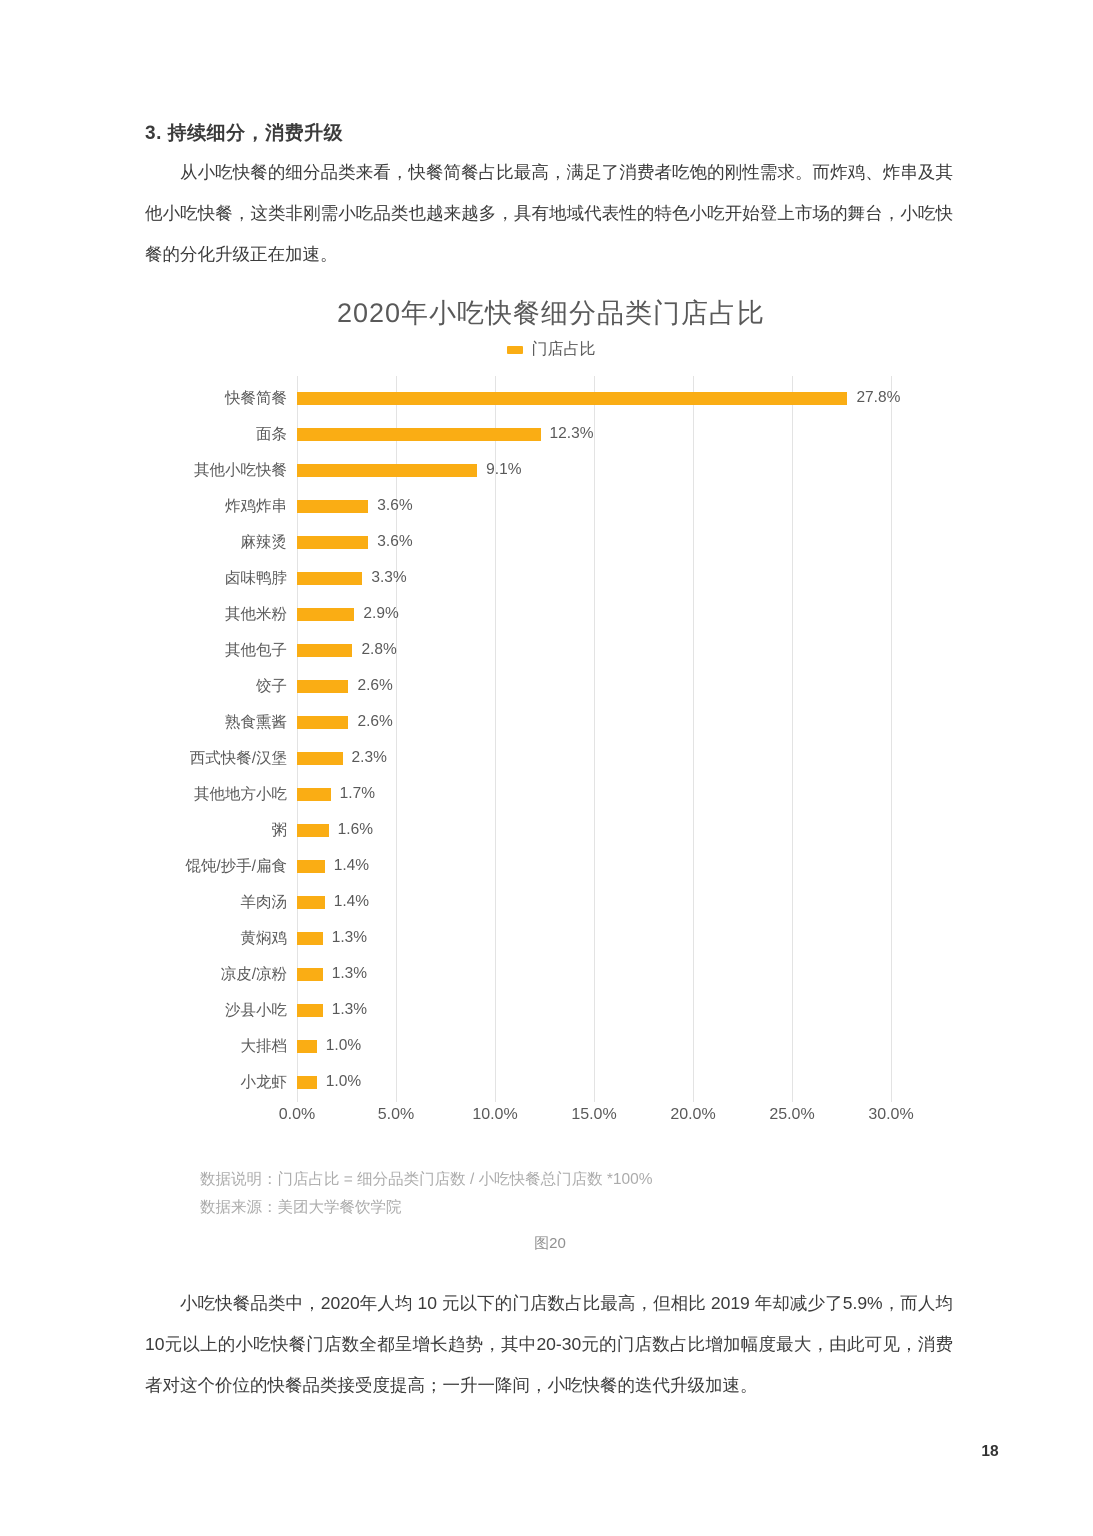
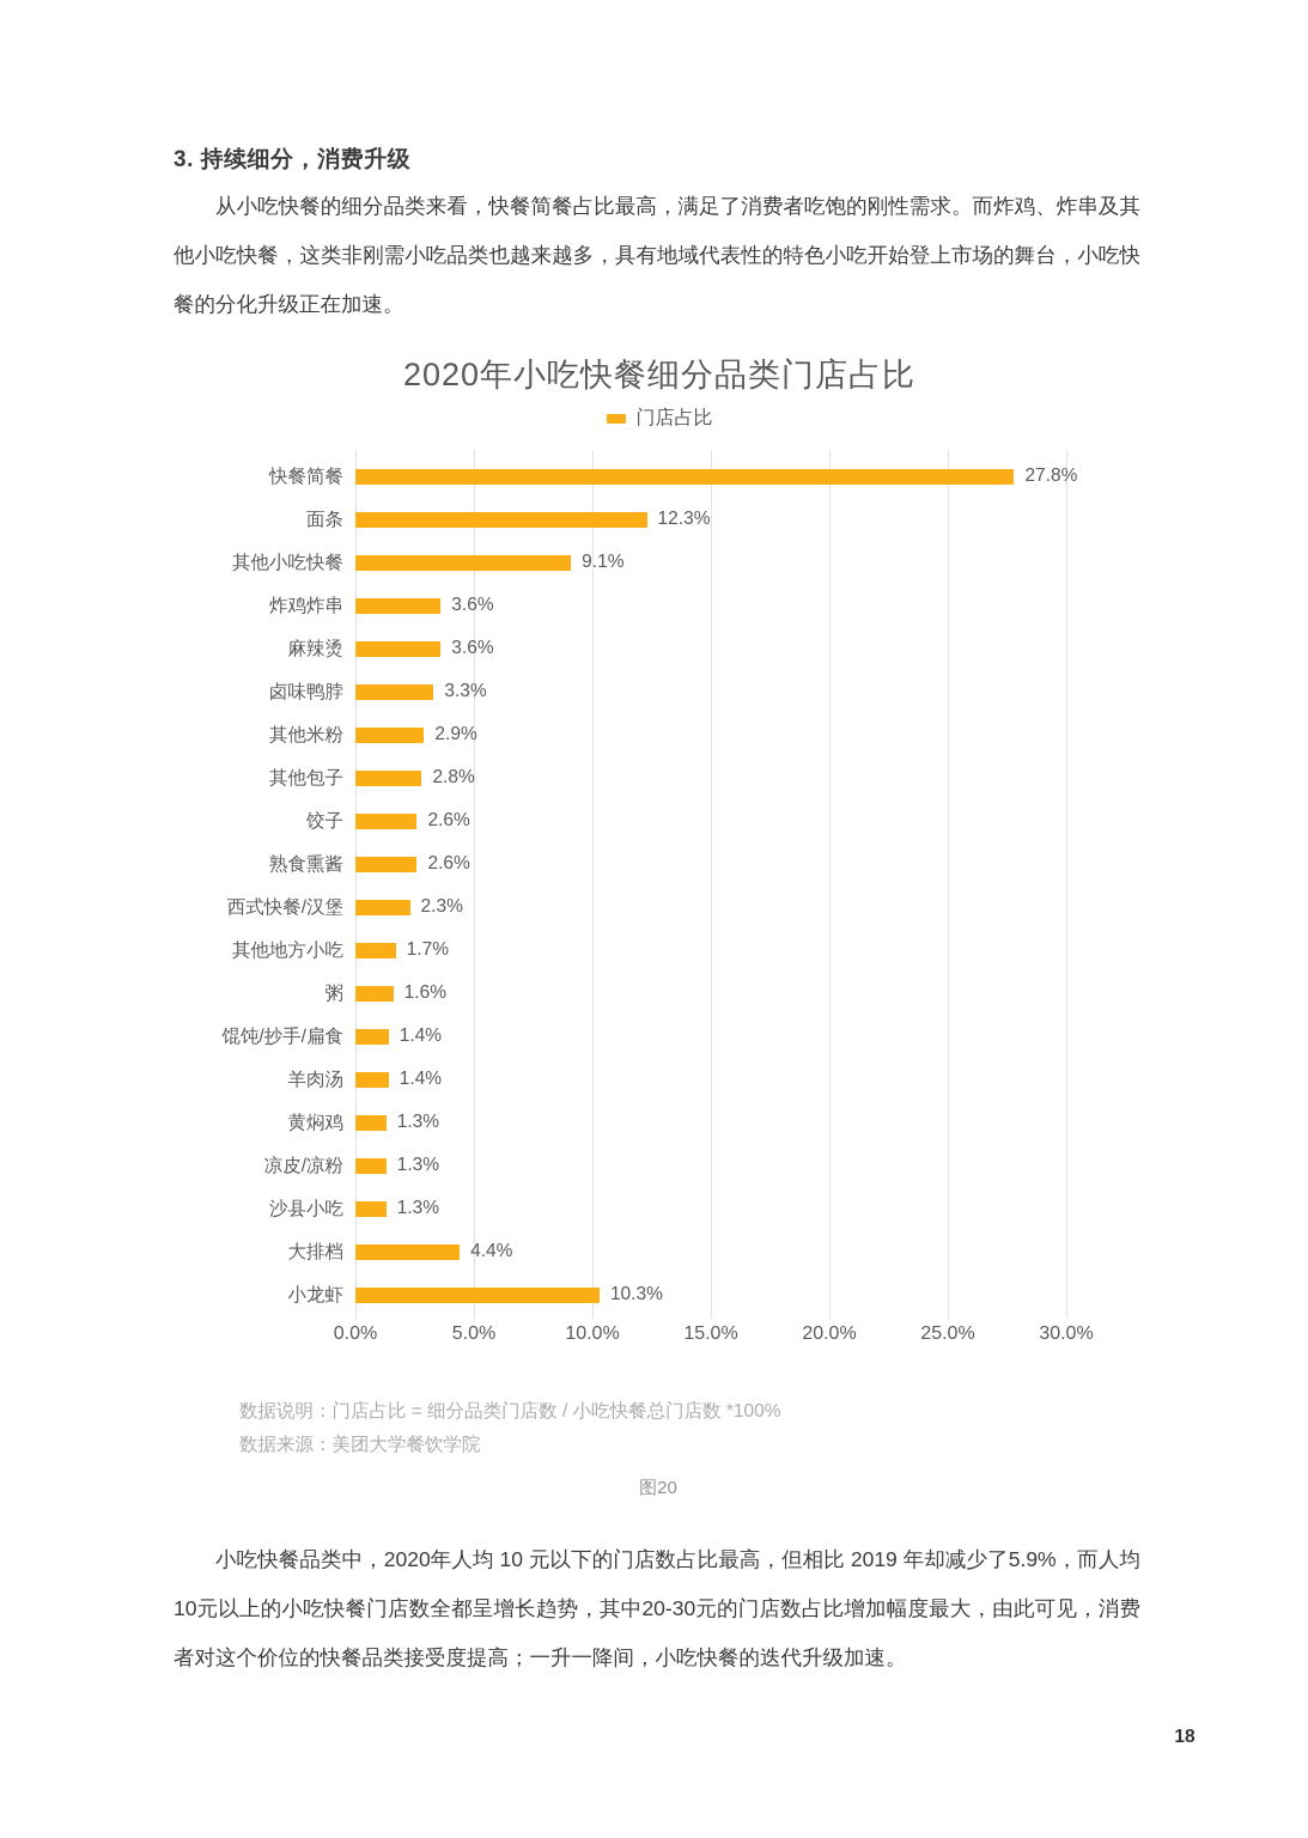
大排档: 1.0% -> 4.4%
小龙虾: 1.0% -> 10.3%
